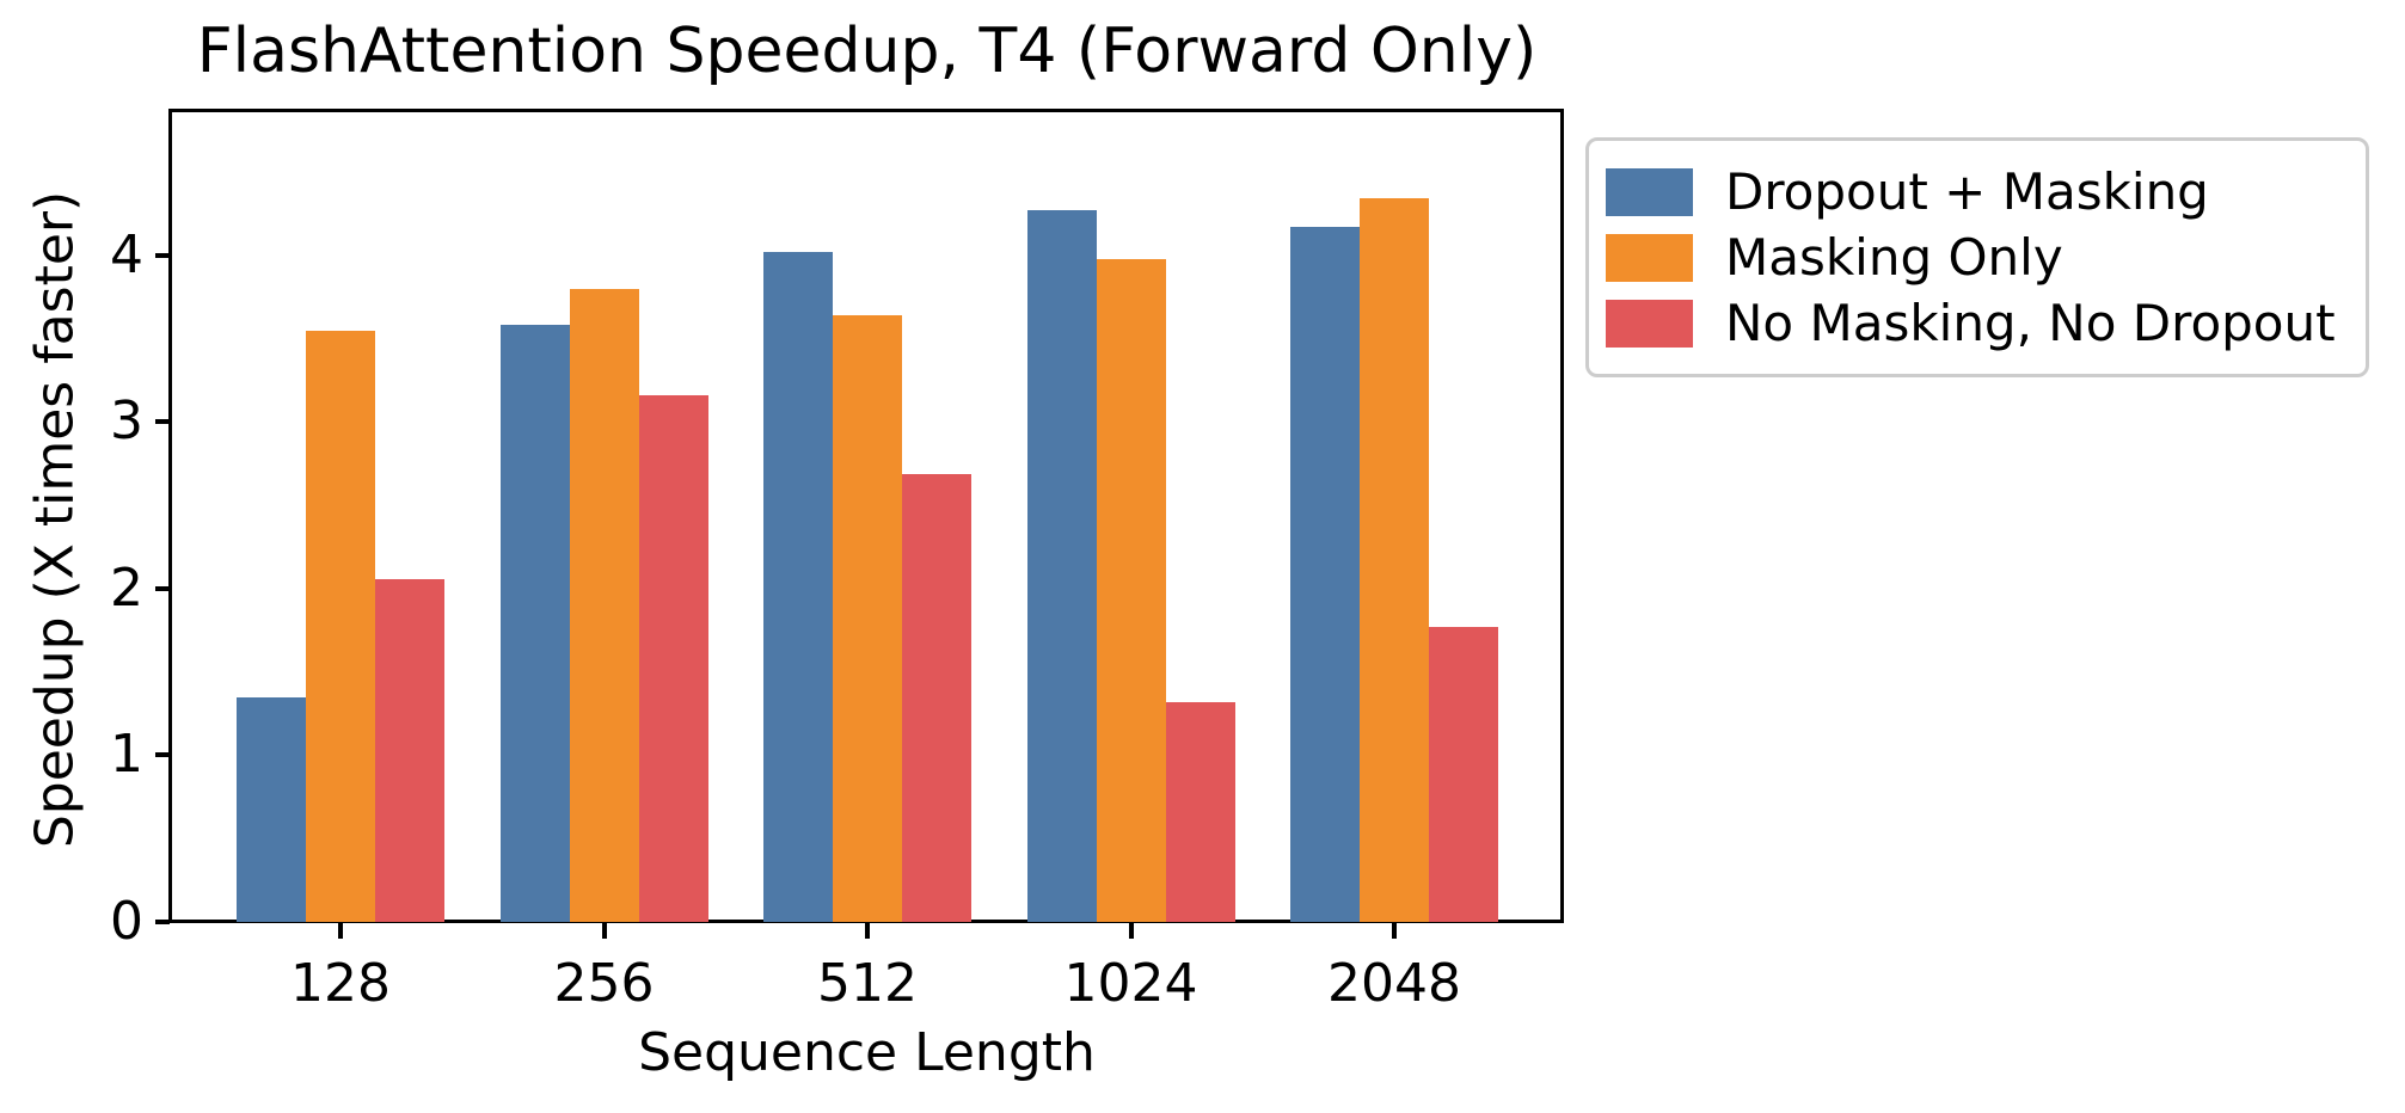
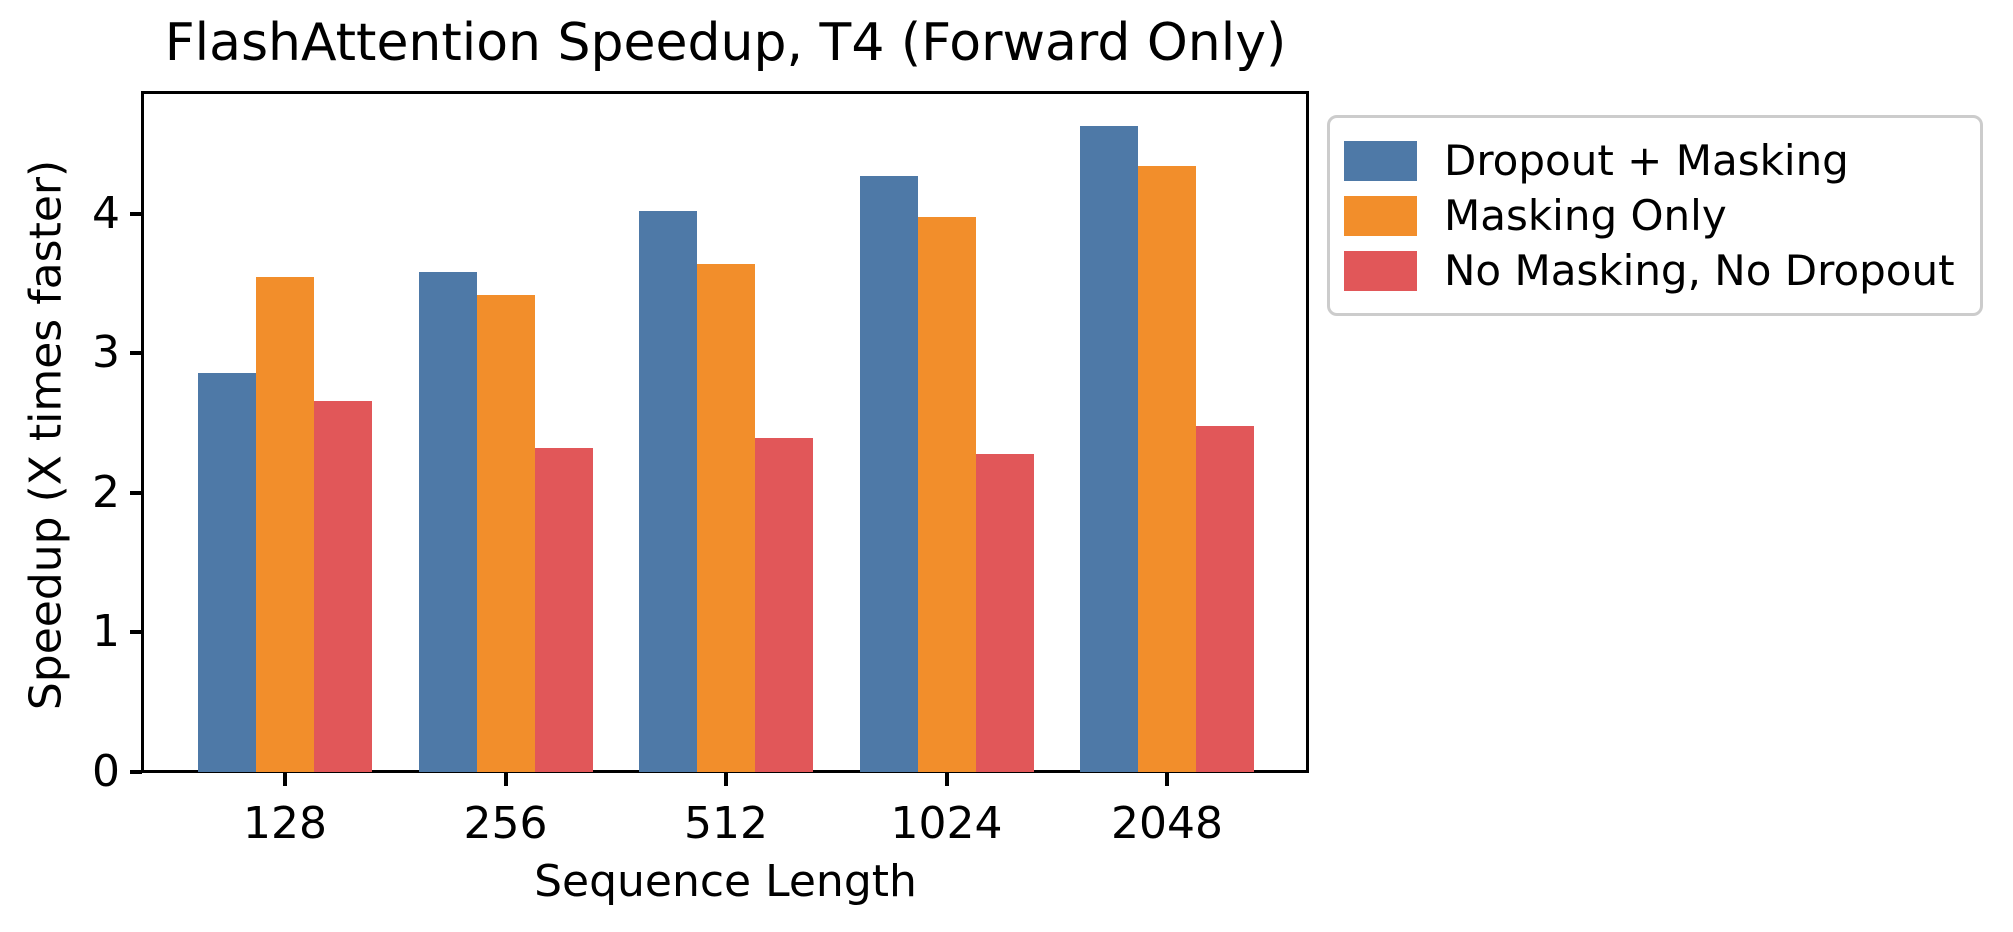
Dropout + Masking/128: 1.35 -> 2.86
No Masking, No Dropout/128: 2.06 -> 2.66
Masking Only/256: 3.80 -> 3.42
No Masking, No Dropout/256: 3.16 -> 2.32
No Masking, No Dropout/512: 2.69 -> 2.39
No Masking, No Dropout/1024: 1.32 -> 2.28
Dropout + Masking/2048: 4.17 -> 4.63
No Masking, No Dropout/2048: 1.77 -> 2.48
